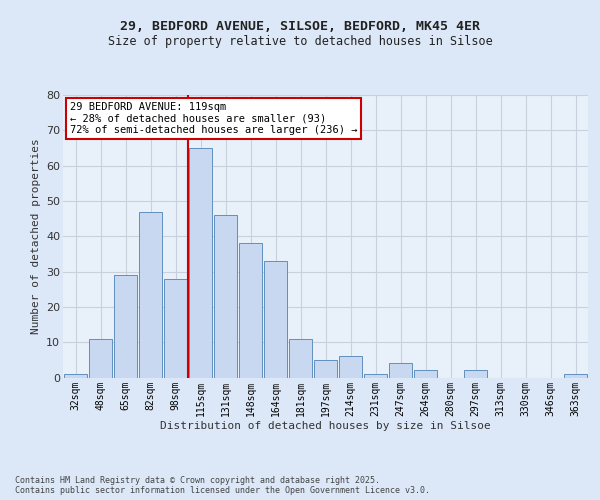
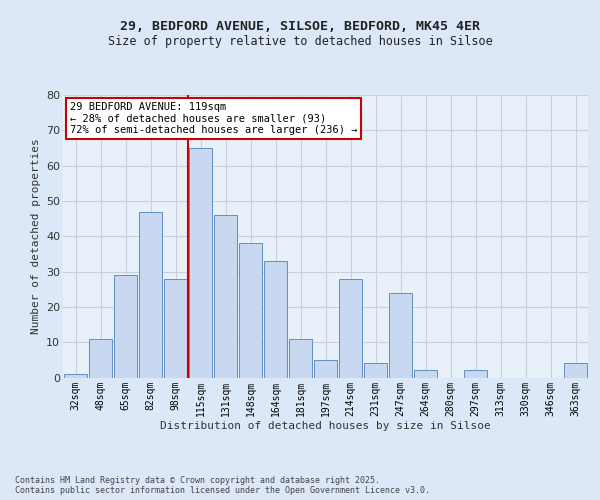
214sqm: 6 -> 28
231sqm: 1 -> 4
247sqm: 4 -> 24
363sqm: 1 -> 4
